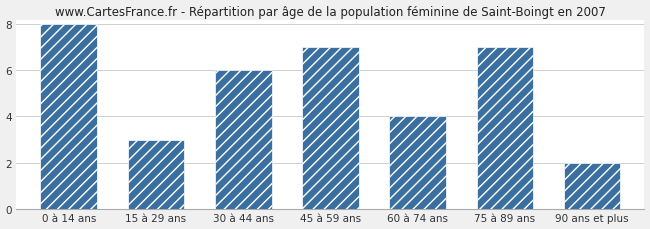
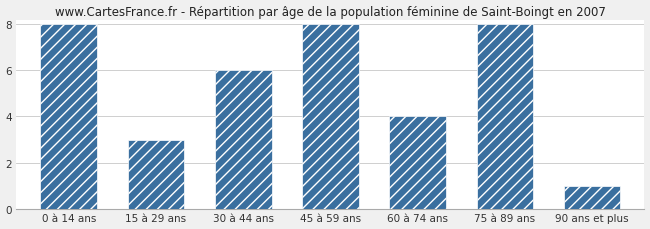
45 à 59 ans: 7 -> 8
75 à 89 ans: 7 -> 8
90 ans et plus: 2 -> 1
